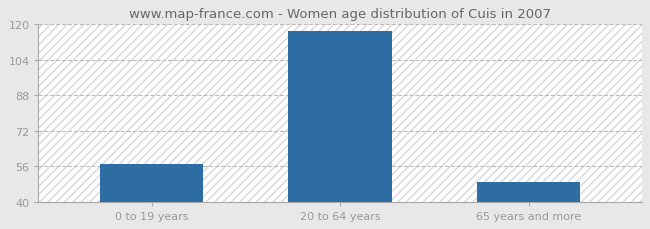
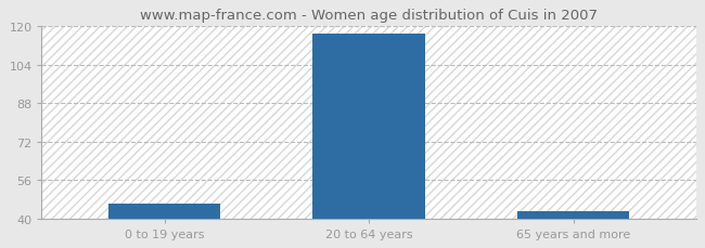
0 to 19 years: 57 -> 46
65 years and more: 49 -> 43
